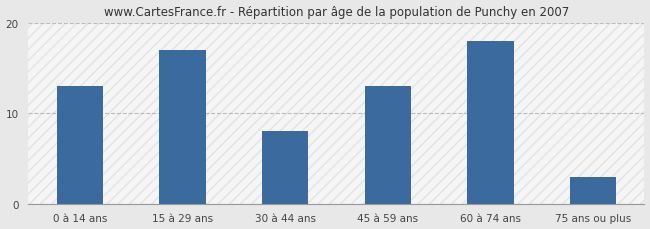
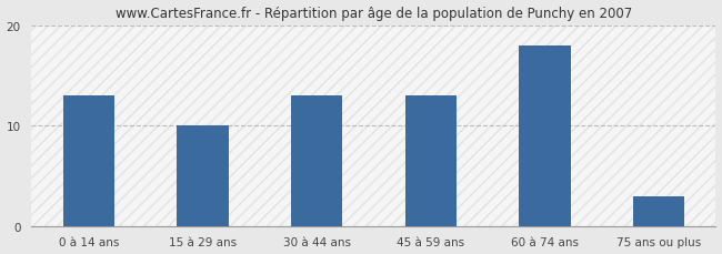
15 à 29 ans: 17 -> 10
30 à 44 ans: 8 -> 13
